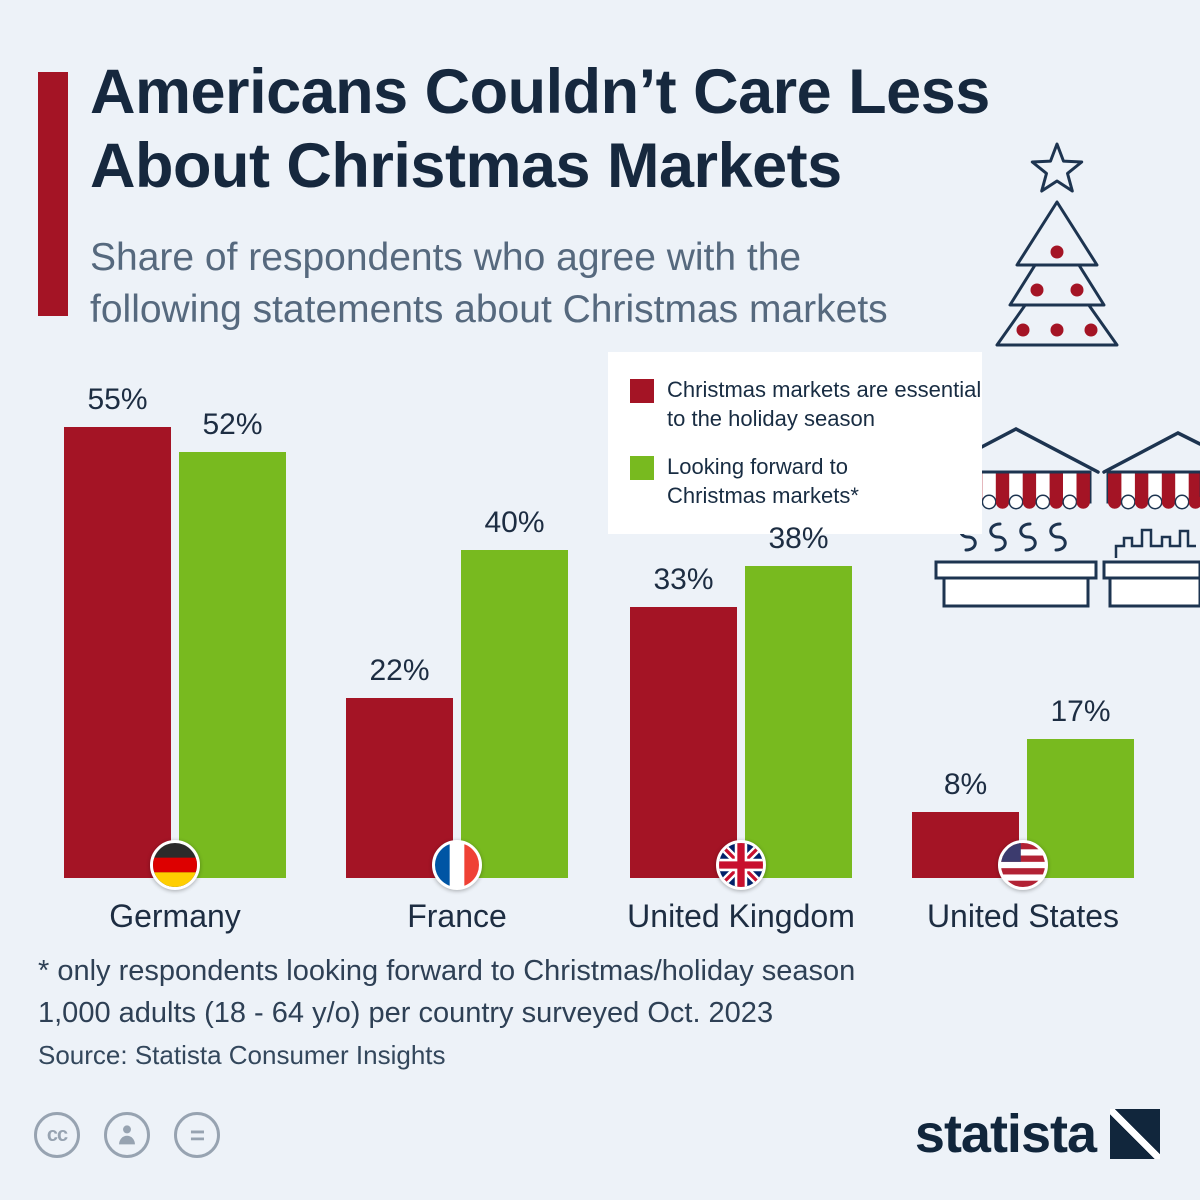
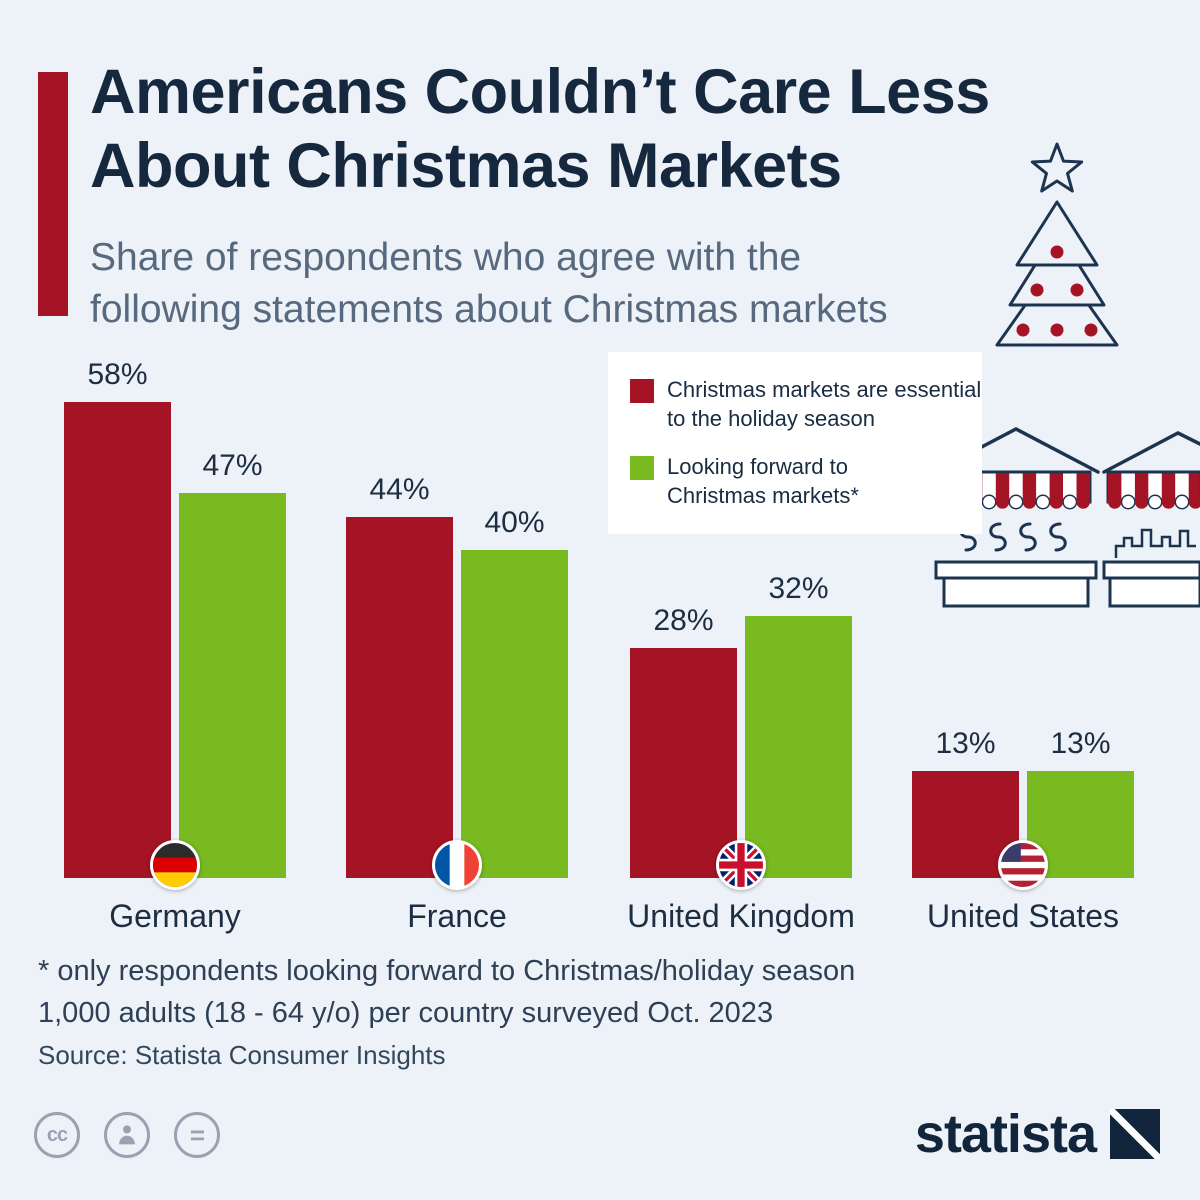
Christmas markets are essential to the holiday season/Germany: 55% -> 58%
Looking forward to Christmas markets*/Germany: 52% -> 47%
Christmas markets are essential to the holiday season/France: 22% -> 44%
Christmas markets are essential to the holiday season/United Kingdom: 33% -> 28%
Looking forward to Christmas markets*/United Kingdom: 38% -> 32%
Christmas markets are essential to the holiday season/United States: 8% -> 13%
Looking forward to Christmas markets*/United States: 17% -> 13%
